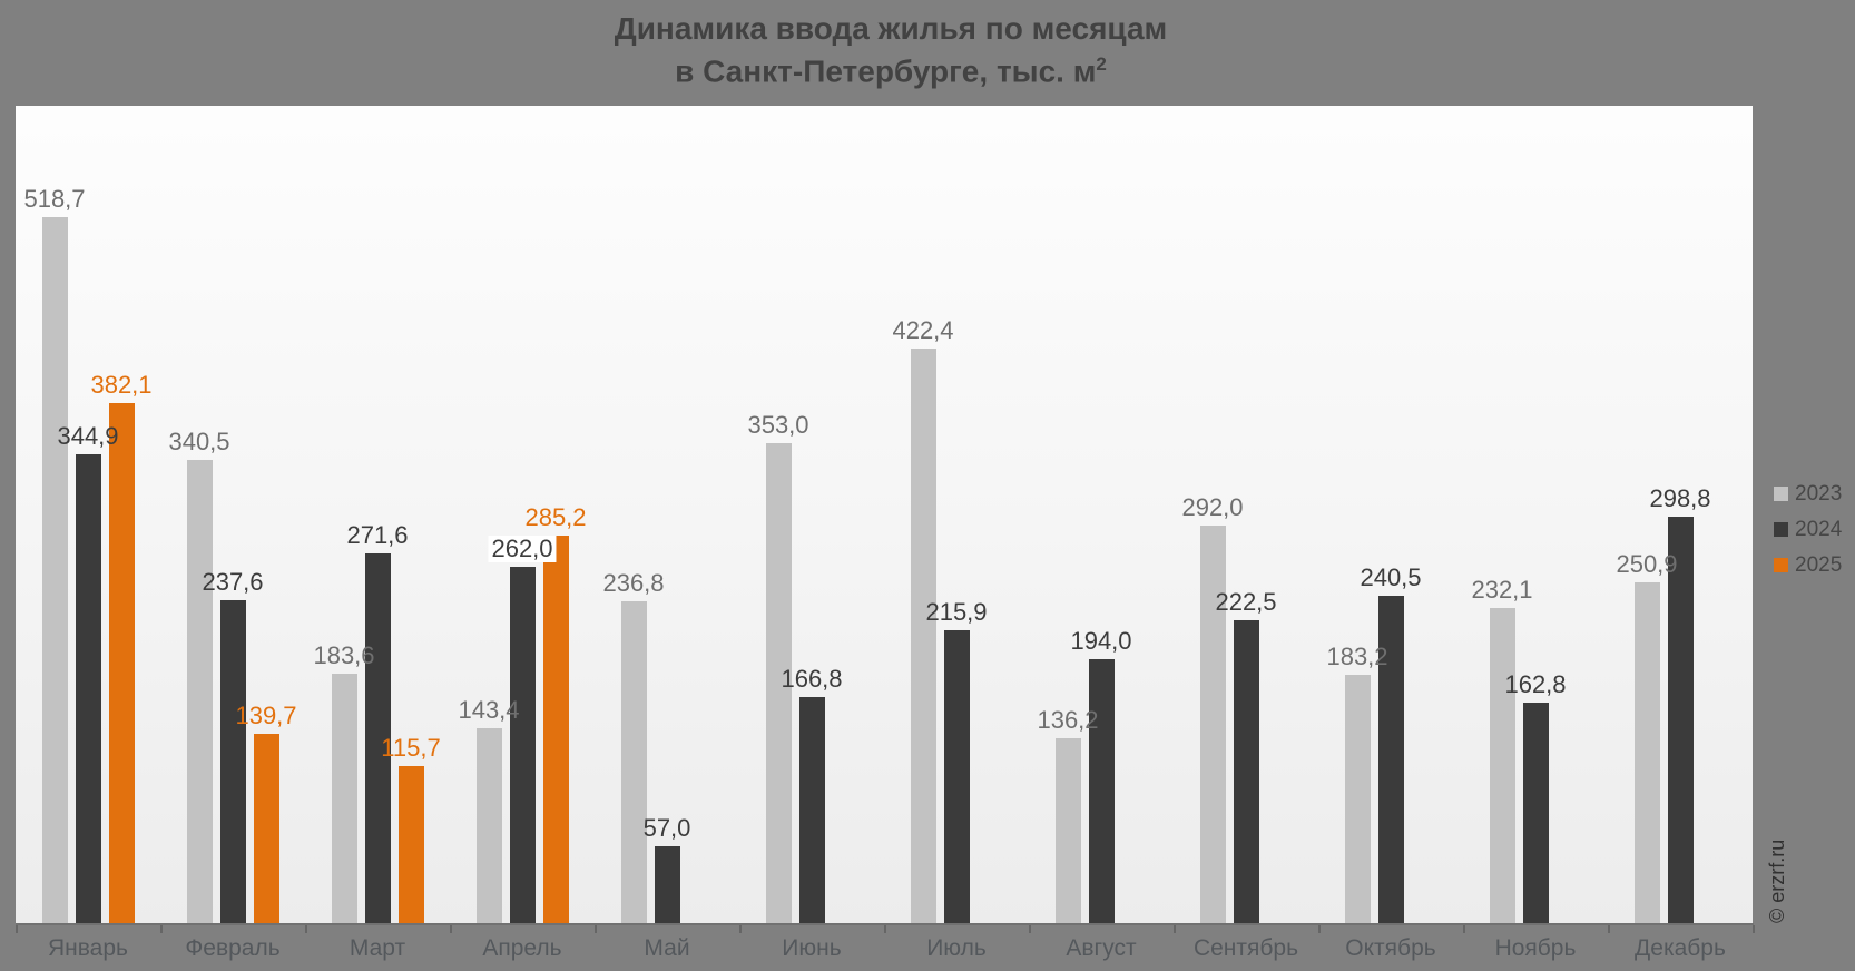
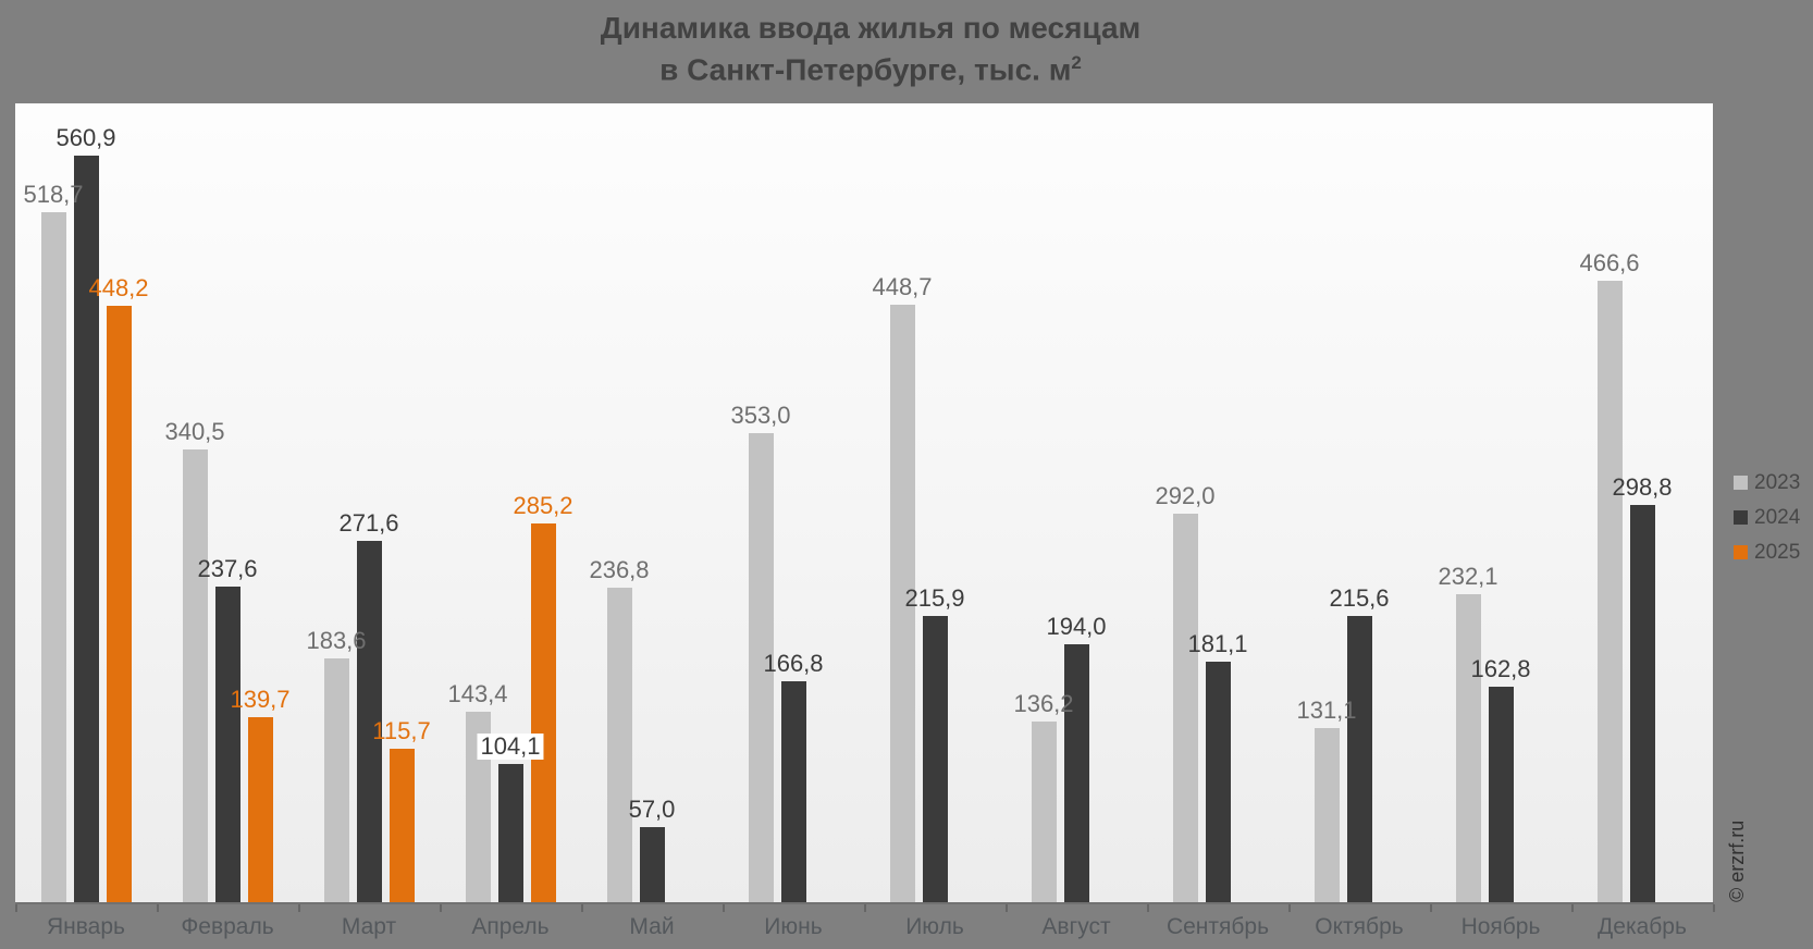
2024/Январь: 344,9 -> 560,9
2025/Январь: 382,1 -> 448,2
2024/Апрель: 262,0 -> 104,1
2023/Июль: 422,4 -> 448,7
2024/Сентябрь: 222,5 -> 181,1
2023/Октябрь: 183,2 -> 131,1
2024/Октябрь: 240,5 -> 215,6
2023/Декабрь: 250,9 -> 466,6
